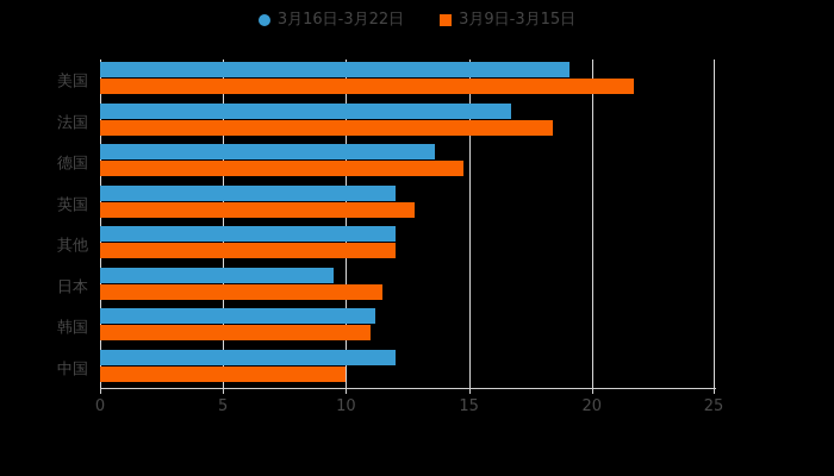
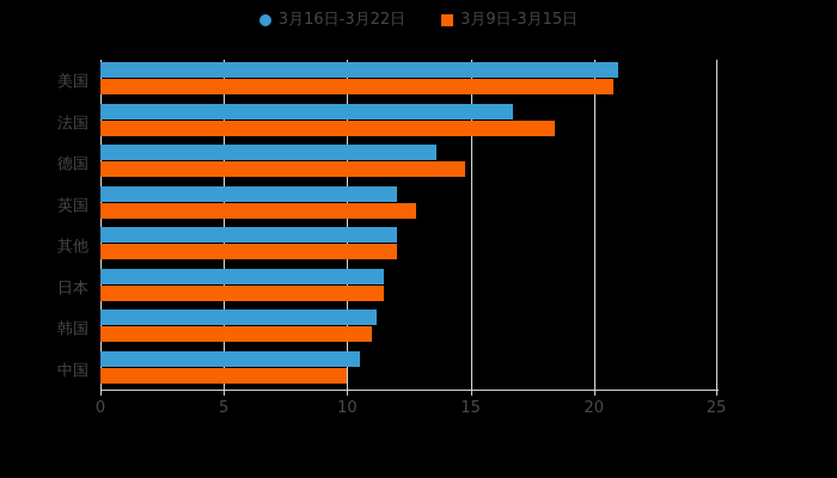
3月16日-3月22日/美国: 19.1 -> 21.0
3月9日-3月15日/美国: 21.7 -> 20.8
3月16日-3月22日/日本: 9.5 -> 11.5
3月16日-3月22日/中国: 12.0 -> 10.5
